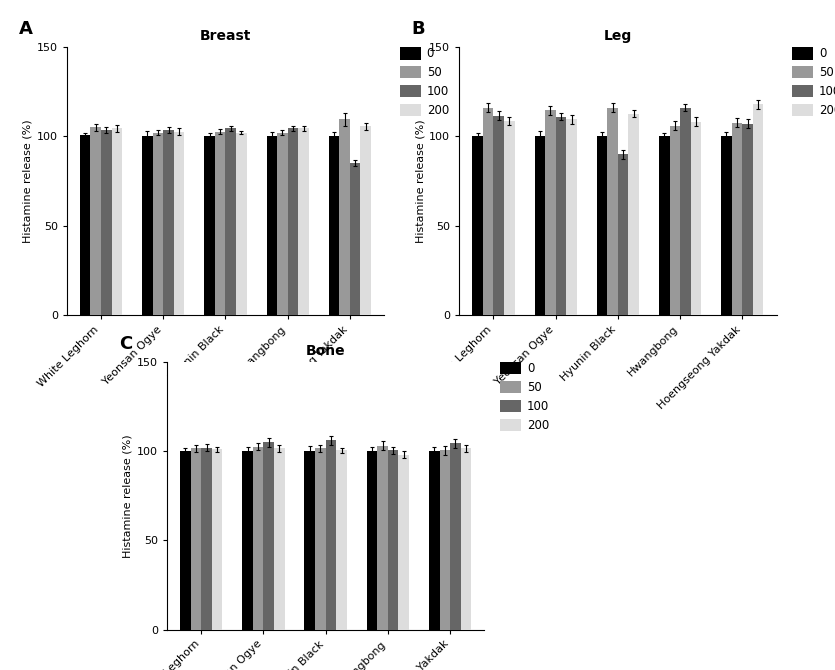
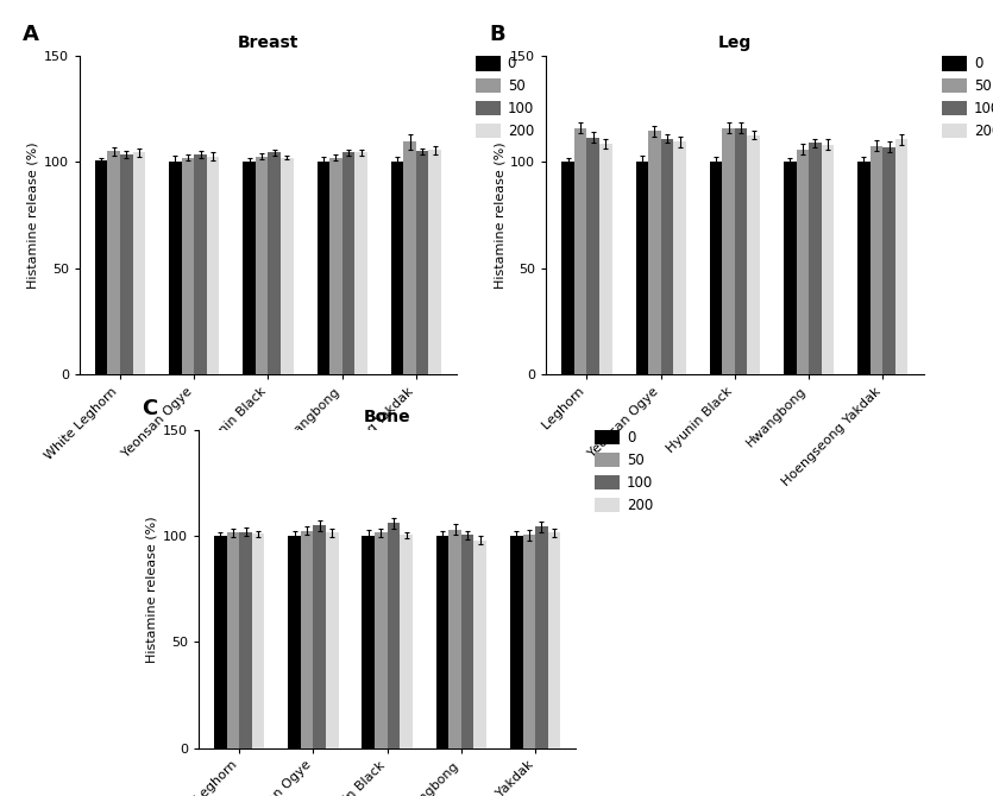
Breast/100/Hoengseong Yakdak: 85 -> 105
Leg/100/Hyunin Black: 90 -> 116
Leg/100/Hwangbong: 116 -> 109
Leg/200/Hoengseong Yakdak: 118 -> 110
